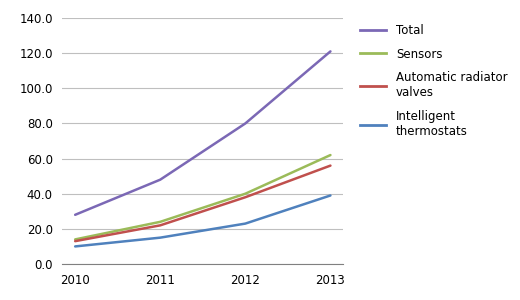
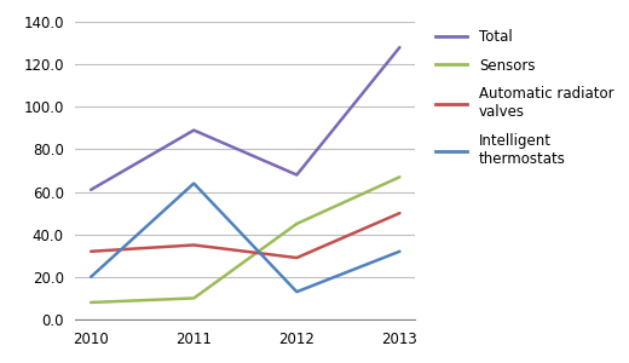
Total/2010: 28 -> 61
Sensors/2010: 14 -> 8
Automatic radiator valves/2010: 13 -> 32
Intelligent thermostats/2010: 10 -> 20
Total/2011: 48 -> 89
Sensors/2011: 24 -> 10
Automatic radiator valves/2011: 22 -> 35
Intelligent thermostats/2011: 15 -> 64
Total/2012: 80 -> 68
Sensors/2012: 40 -> 45
Automatic radiator valves/2012: 38 -> 29
Intelligent thermostats/2012: 23 -> 13
Total/2013: 121 -> 128
Sensors/2013: 62 -> 67
Automatic radiator valves/2013: 56 -> 50
Intelligent thermostats/2013: 39 -> 32
